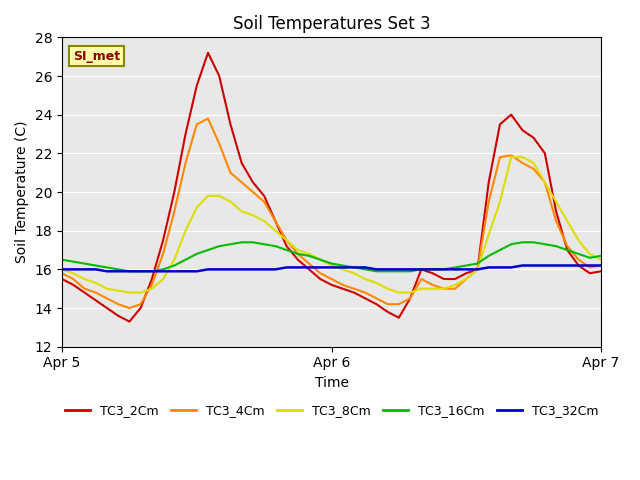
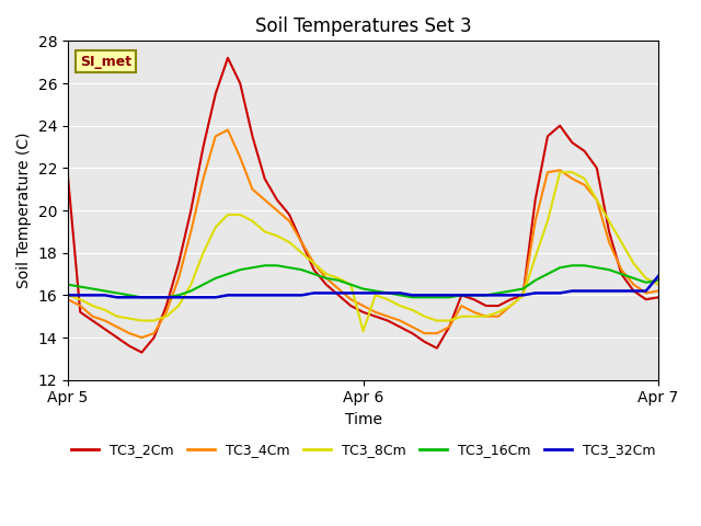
TC3_2Cm/Apr 5: 15.5 -> 21.6
TC3_8Cm/Apr 6: 16.2 -> 14.3
TC3_32Cm/Apr 7: 16.2 -> 16.9
